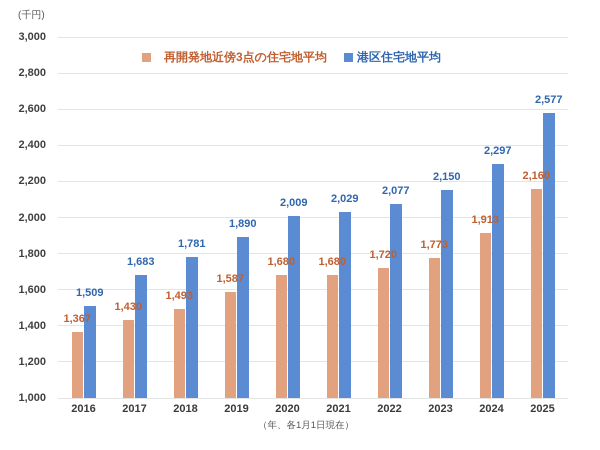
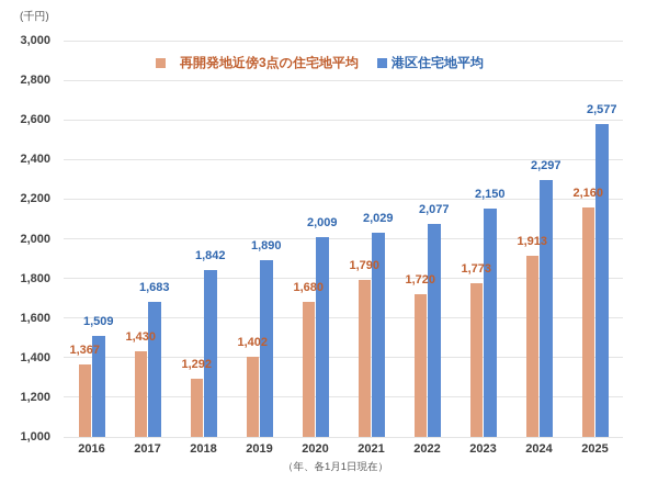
再開発地近傍3点の住宅地平均/2018: 1,493 -> 1,292
港区住宅地平均/2018: 1,781 -> 1,842
再開発地近傍3点の住宅地平均/2019: 1,587 -> 1,402
再開発地近傍3点の住宅地平均/2021: 1,680 -> 1,790
